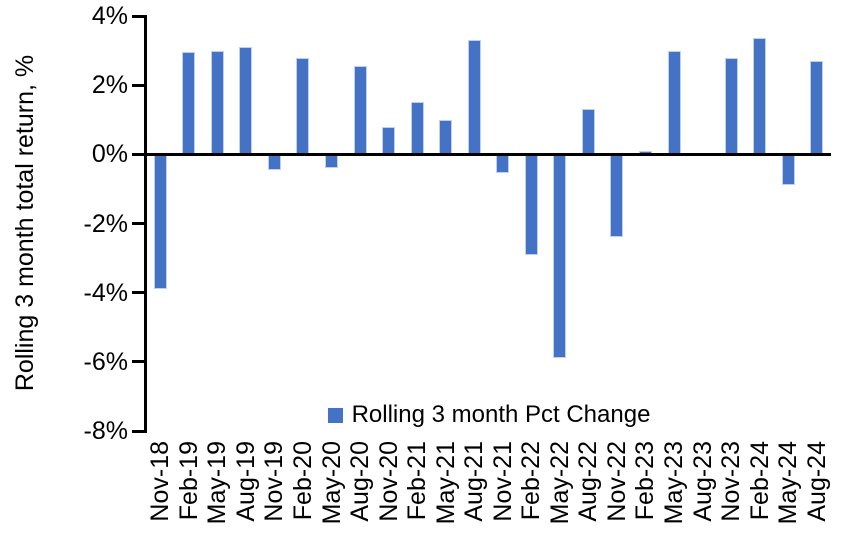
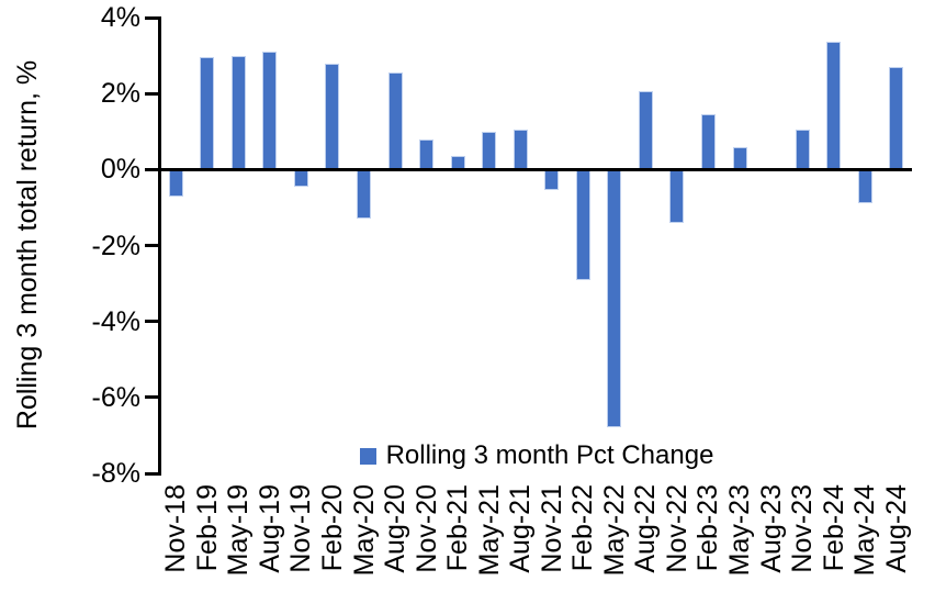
Nov-18: -3.9% -> -0.7%
May-20: -0.4% -> -1.3%
Feb-21: 1.5% -> 0.3%
Aug-21: 3.3% -> 1.1%
May-22: -5.9% -> -6.8%
Aug-22: 1.3% -> 2.0%
Nov-22: -2.4% -> -1.4%
Feb-23: 0.1% -> 1.4%
May-23: 3.0% -> 0.6%
Nov-23: 2.8% -> 1.1%
